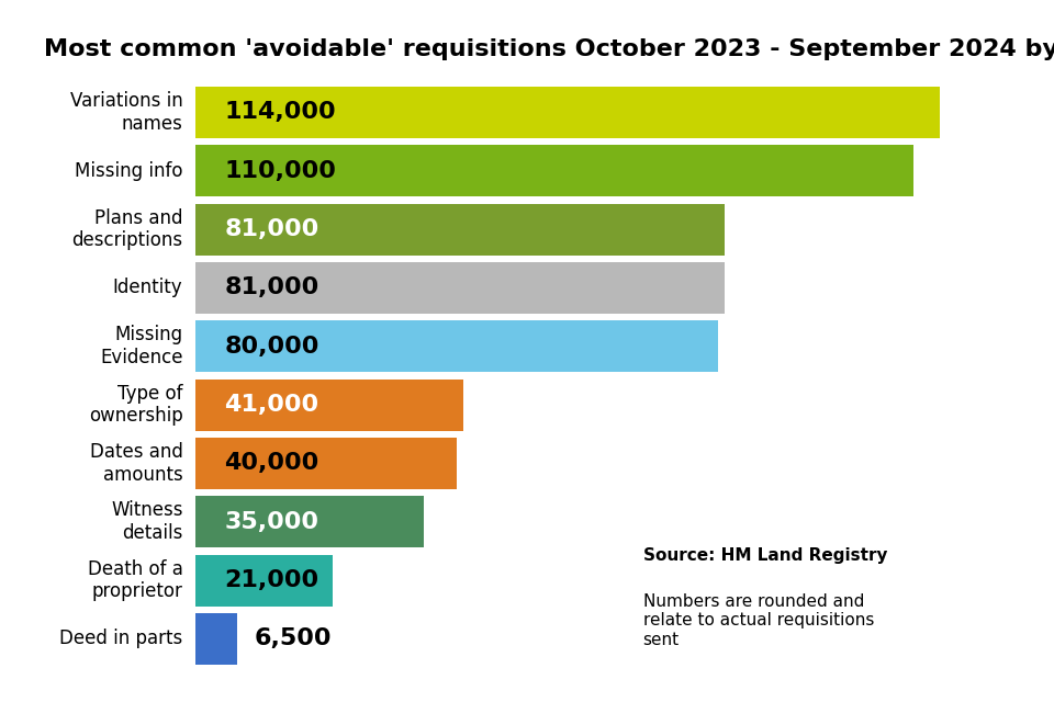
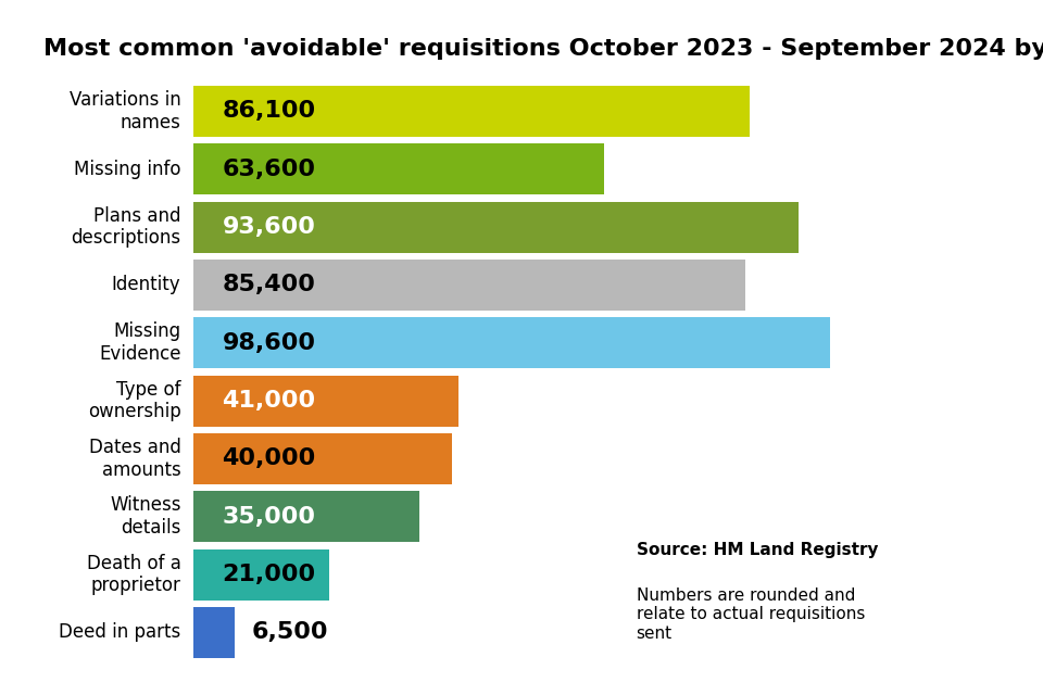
Variations in names: 114,000 -> 86,100
Missing info: 110,000 -> 63,600
Plans and descriptions: 81,000 -> 93,600
Identity: 81,000 -> 85,400
Missing Evidence: 80,000 -> 98,600
